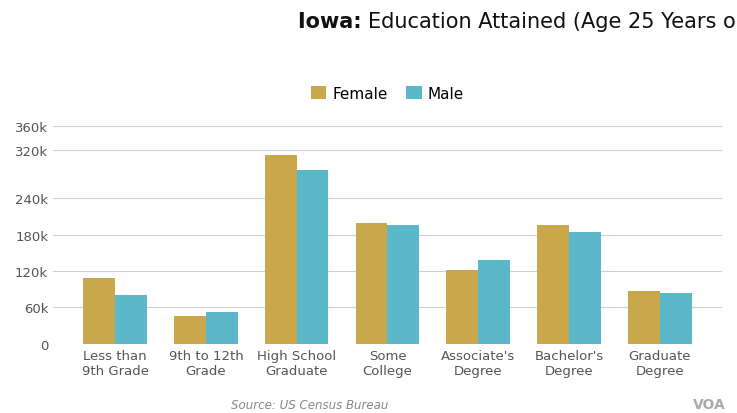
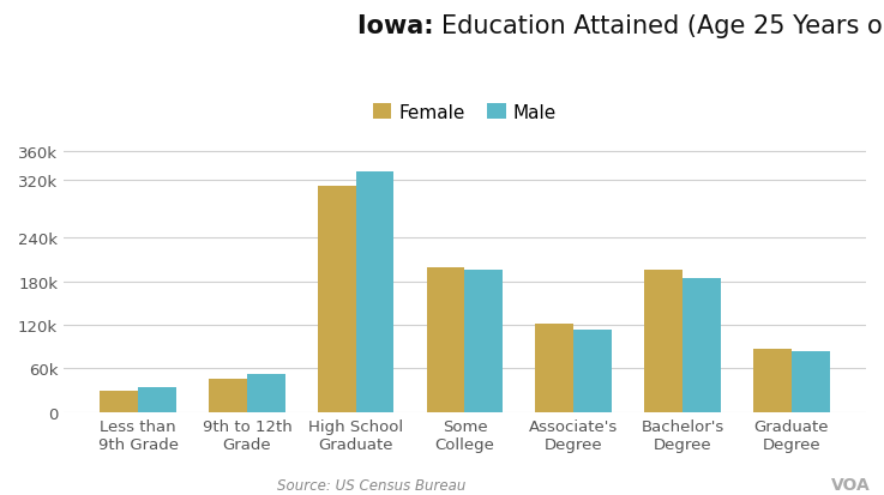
Female/Less than 9th Grade: 108k -> 30k
Male/Less than 9th Grade: 80k -> 34k
Male/High School Graduate: 286k -> 332k
Male/Associate's Degree: 138k -> 113k
